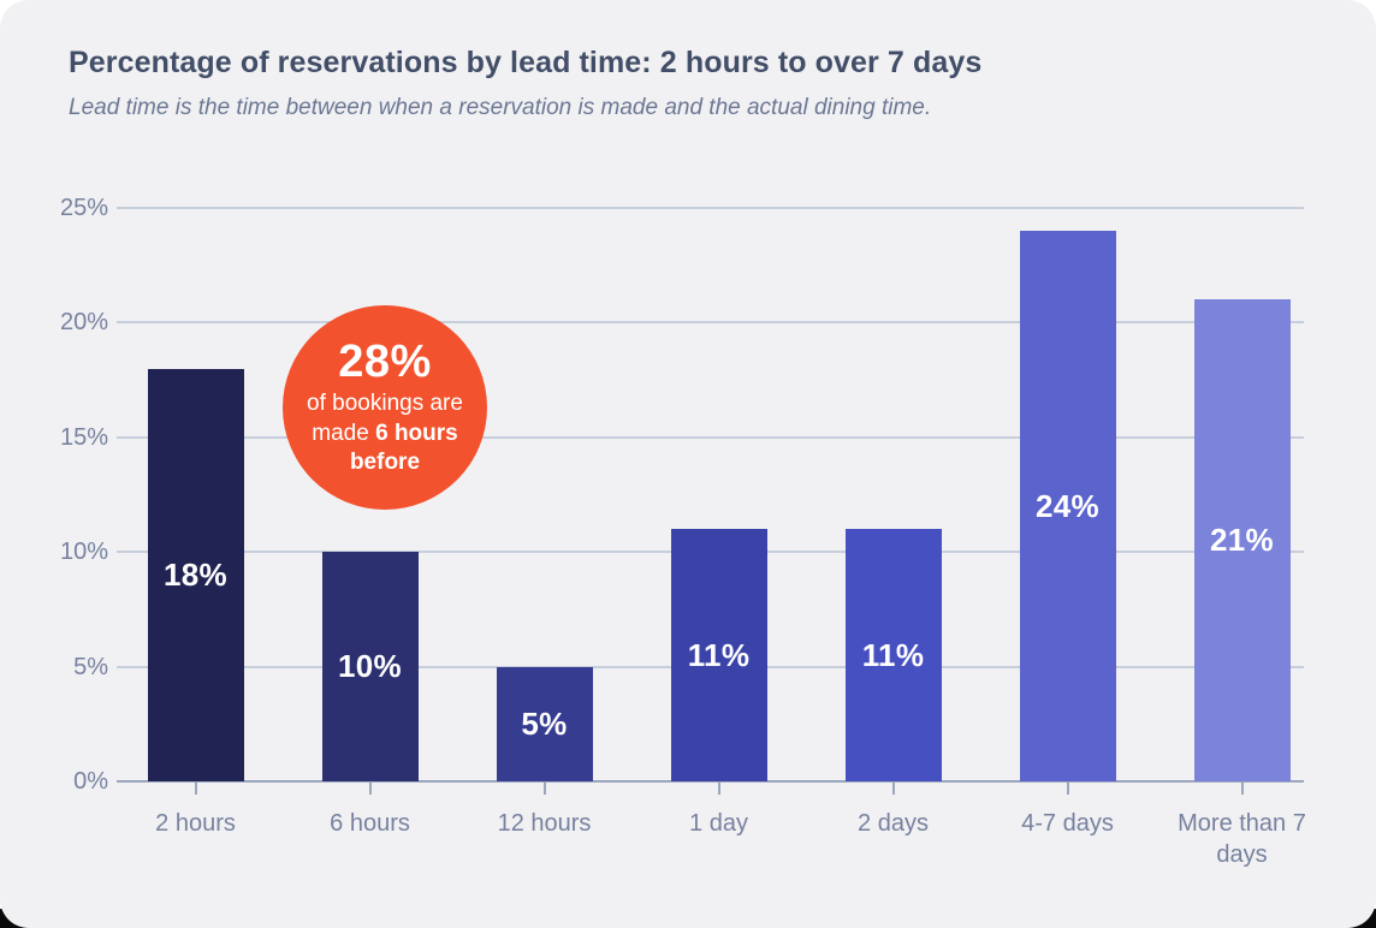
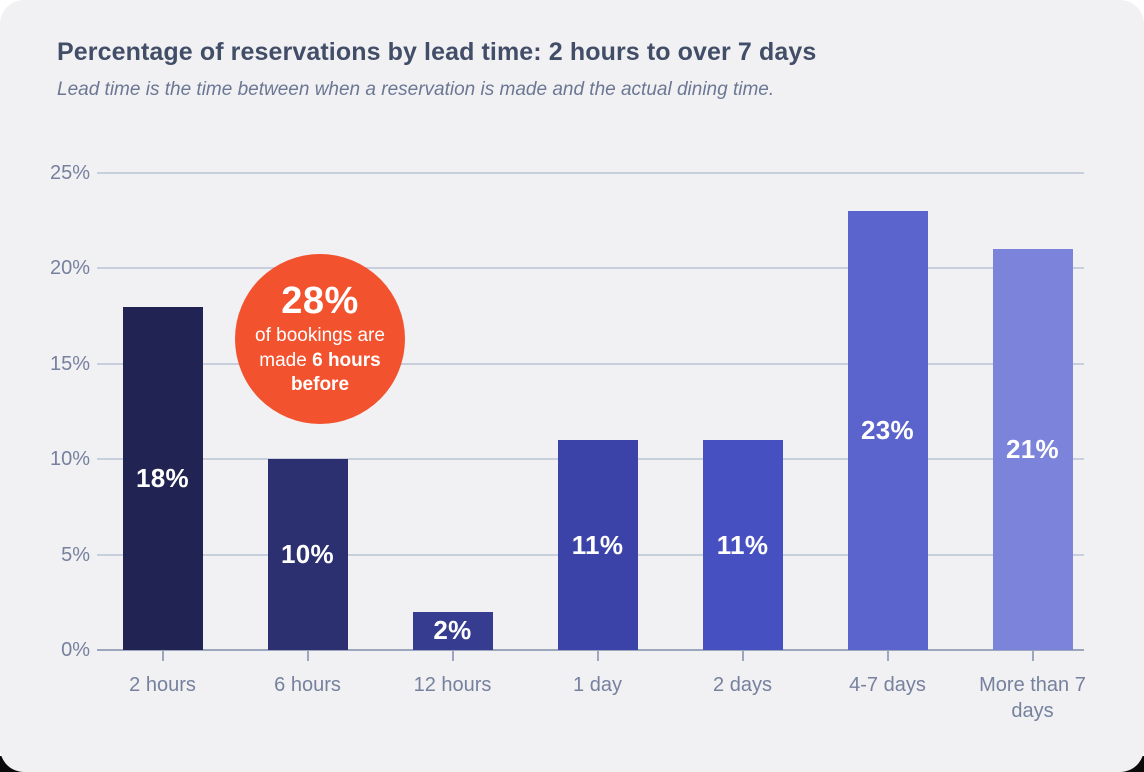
12 hours: 5% -> 2%
4-7 days: 24% -> 23%
